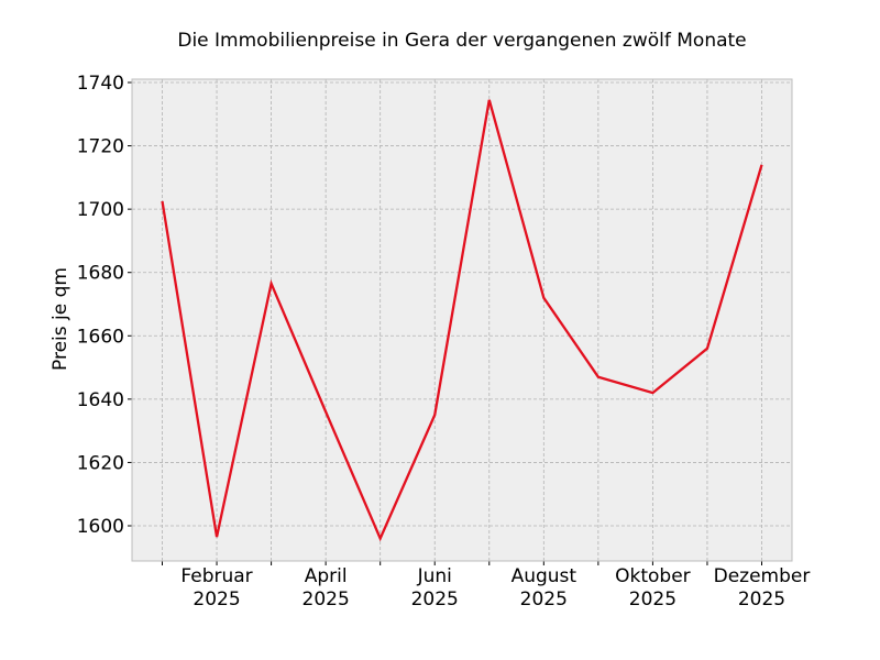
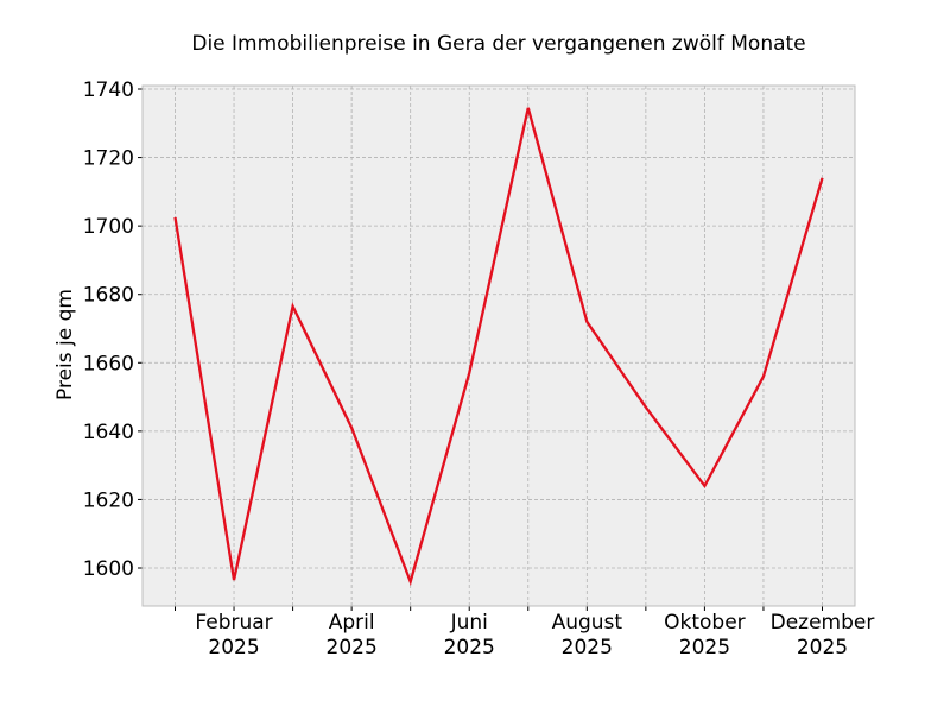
April 2025: 1636 -> 1641
Juni 2025: 1635 -> 1657
Oktober 2025: 1642 -> 1624
